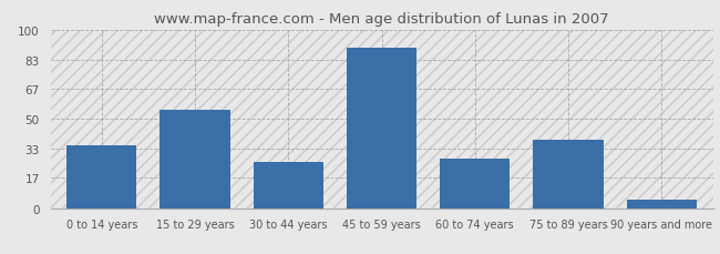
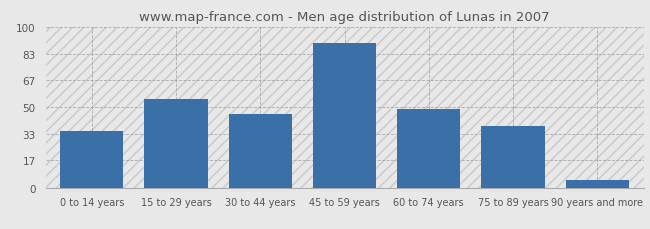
30 to 44 years: 26 -> 46
60 to 74 years: 28 -> 49
